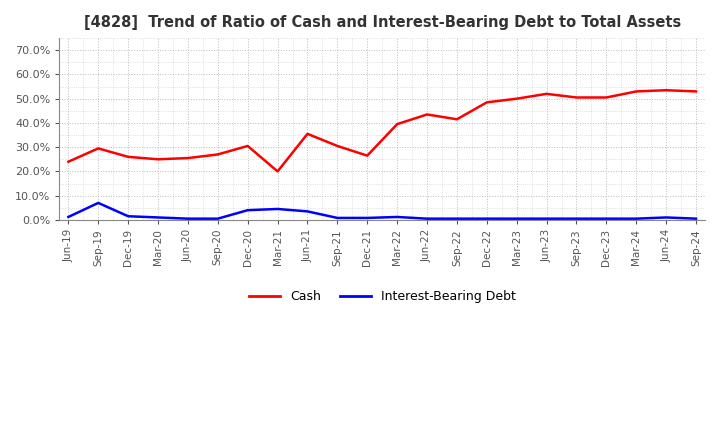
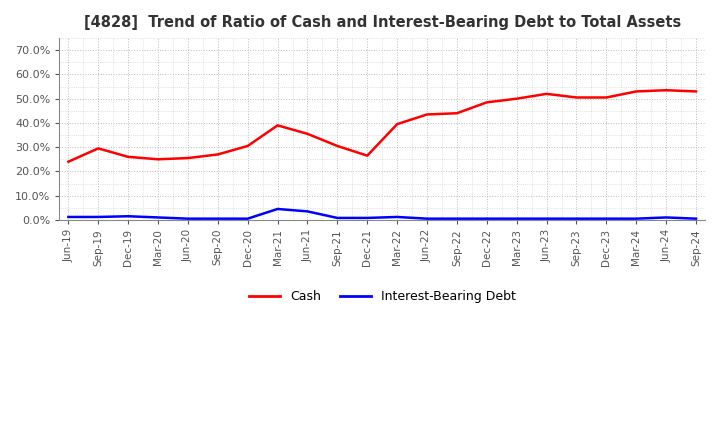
Interest-Bearing Debt/Sep-19: 7.0% -> 1.2%
Interest-Bearing Debt/Dec-20: 4.0% -> 0.5%
Cash/Mar-21: 20.0% -> 39.0%
Cash/Sep-22: 41.5% -> 44.0%
